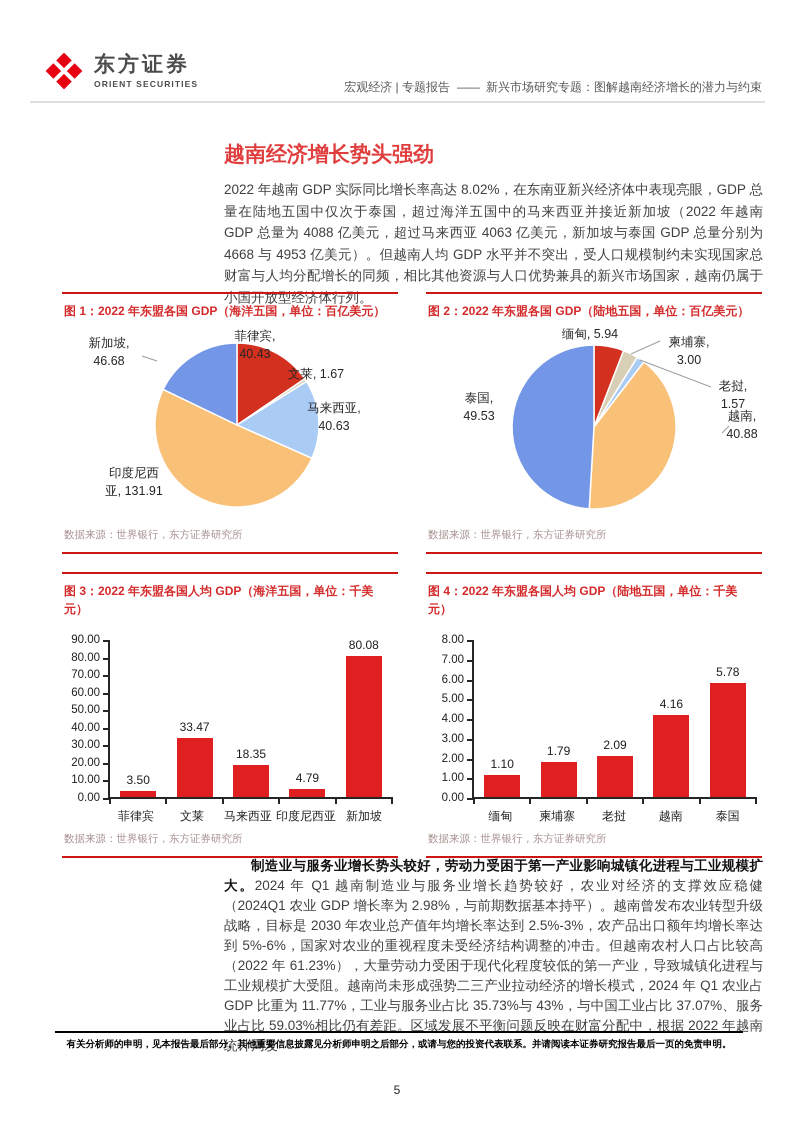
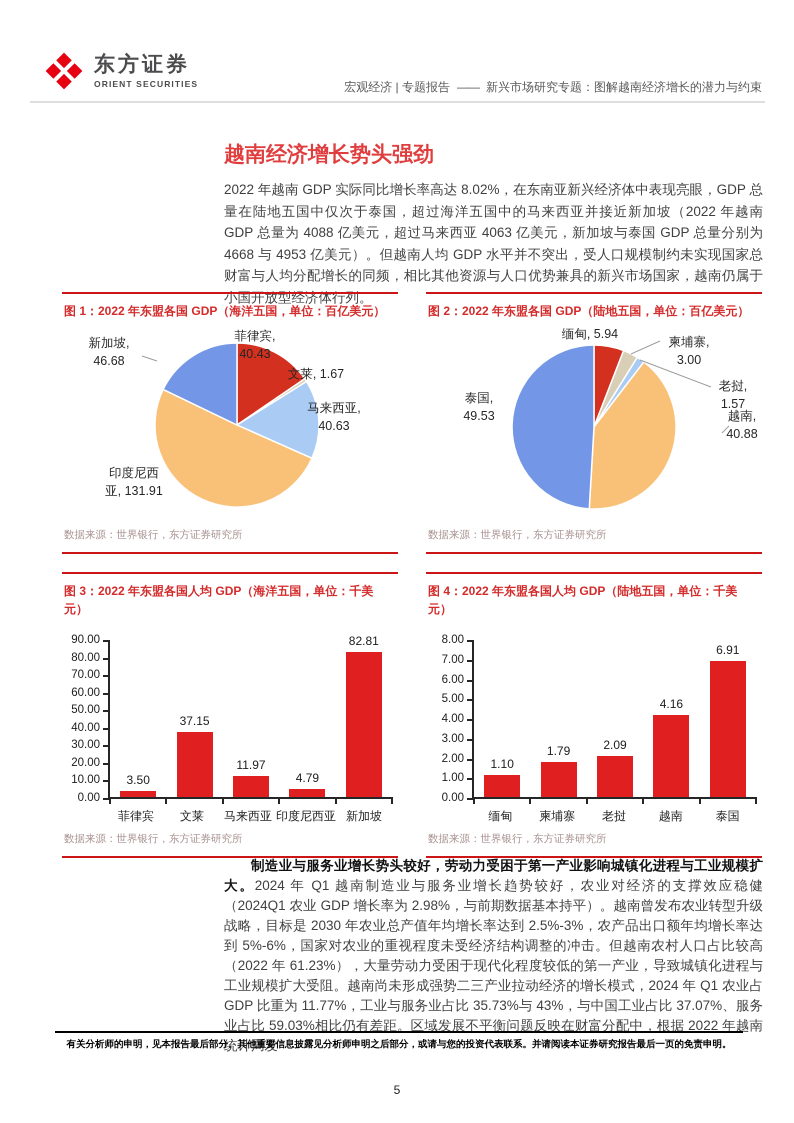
图 3：2022 年东盟各国人均 GDP（海洋五国，单位：千美元）/文莱: 33.47 -> 37.15
图 3：2022 年东盟各国人均 GDP（海洋五国，单位：千美元）/马来西亚: 18.35 -> 11.97
图 3：2022 年东盟各国人均 GDP（海洋五国，单位：千美元）/新加坡: 80.08 -> 82.81
图 4：2022 年东盟各国人均 GDP（陆地五国，单位：千美元）/泰国: 5.78 -> 6.91
